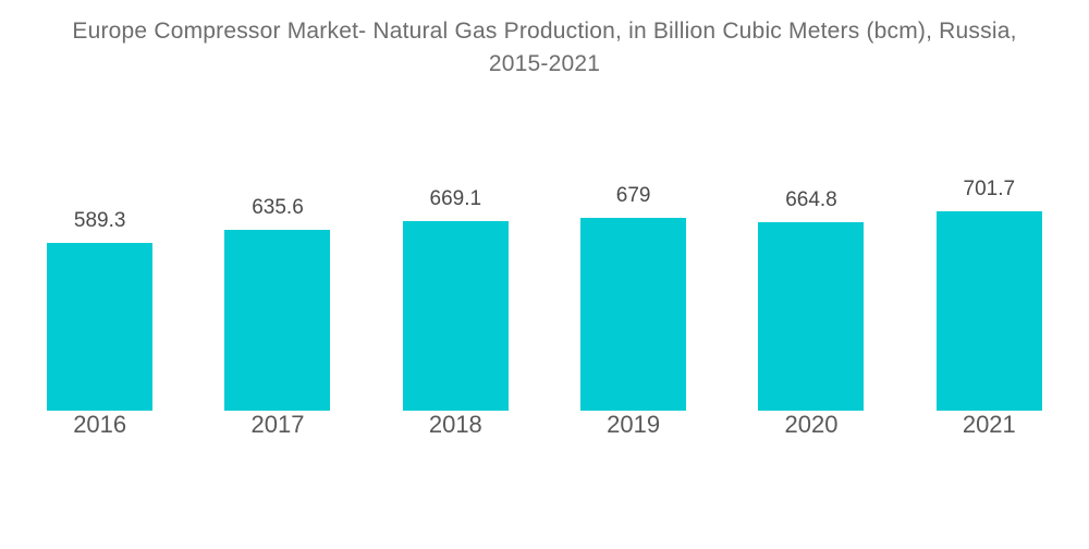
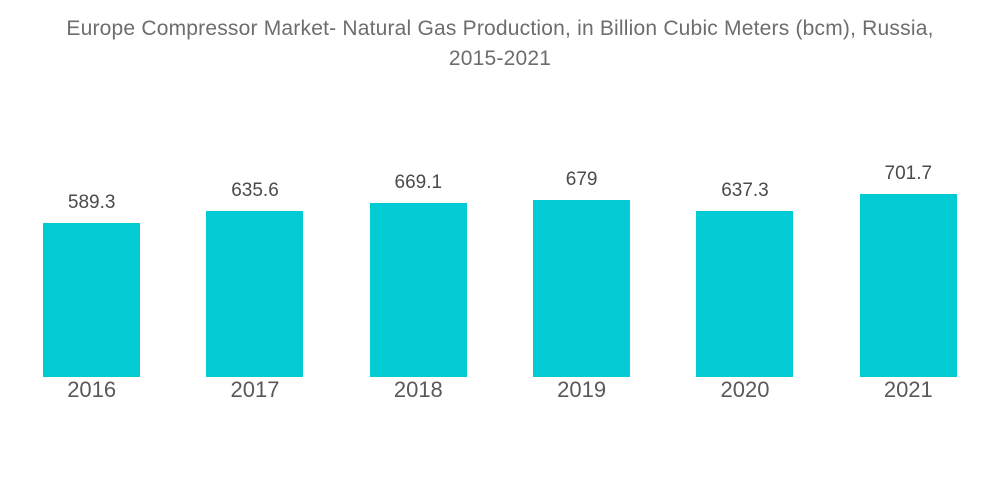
2020: 664.8 -> 637.3
